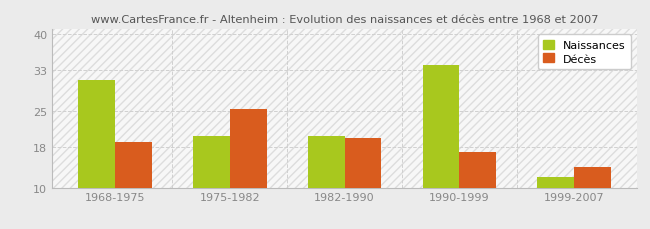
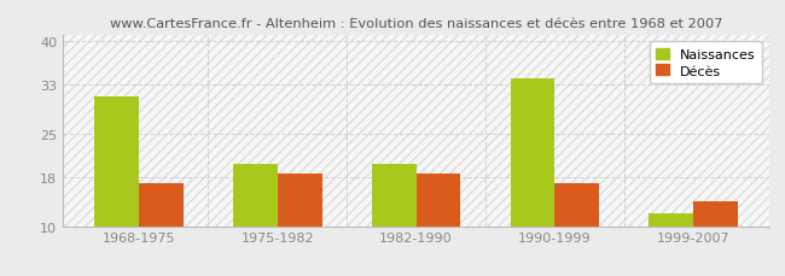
Décès/1968-1975: 19.0 -> 17.0
Décès/1975-1982: 25.4 -> 18.5
Décès/1982-1990: 19.6 -> 18.5
